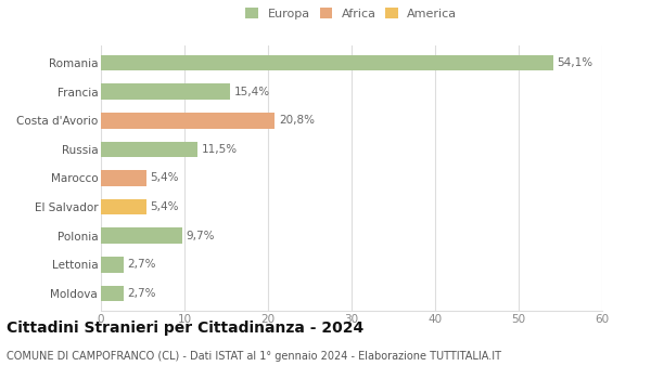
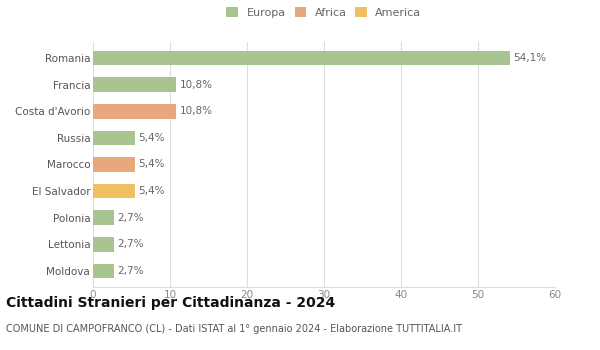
Francia: 15,4% -> 10,8%
Costa d'Avorio: 20,8% -> 10,8%
Russia: 11,5% -> 5,4%
Polonia: 9,7% -> 2,7%
